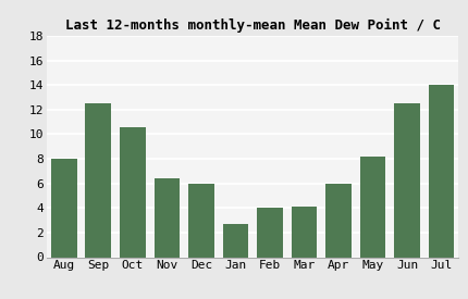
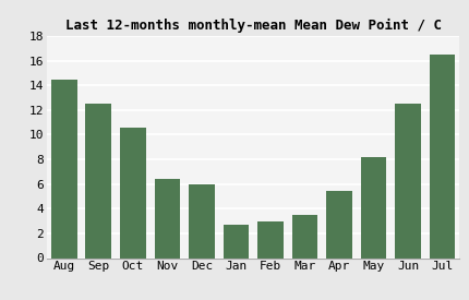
Aug: 8.0 -> 14.5
Feb: 4.0 -> 3.0
Mar: 4.1 -> 3.5
Apr: 6.0 -> 5.4
Jul: 14.0 -> 16.5
